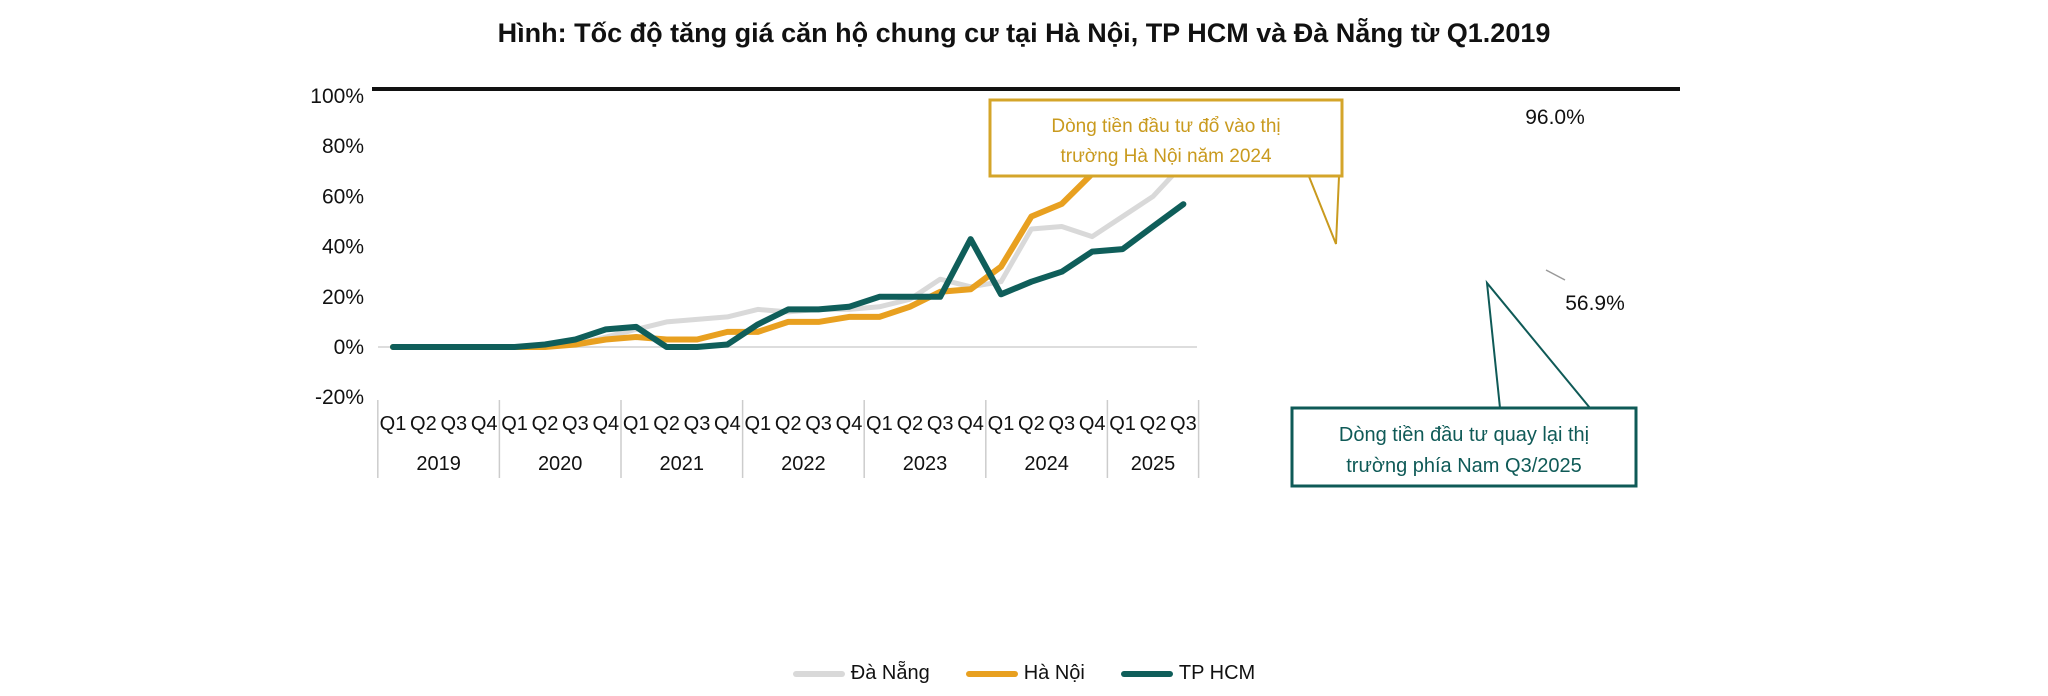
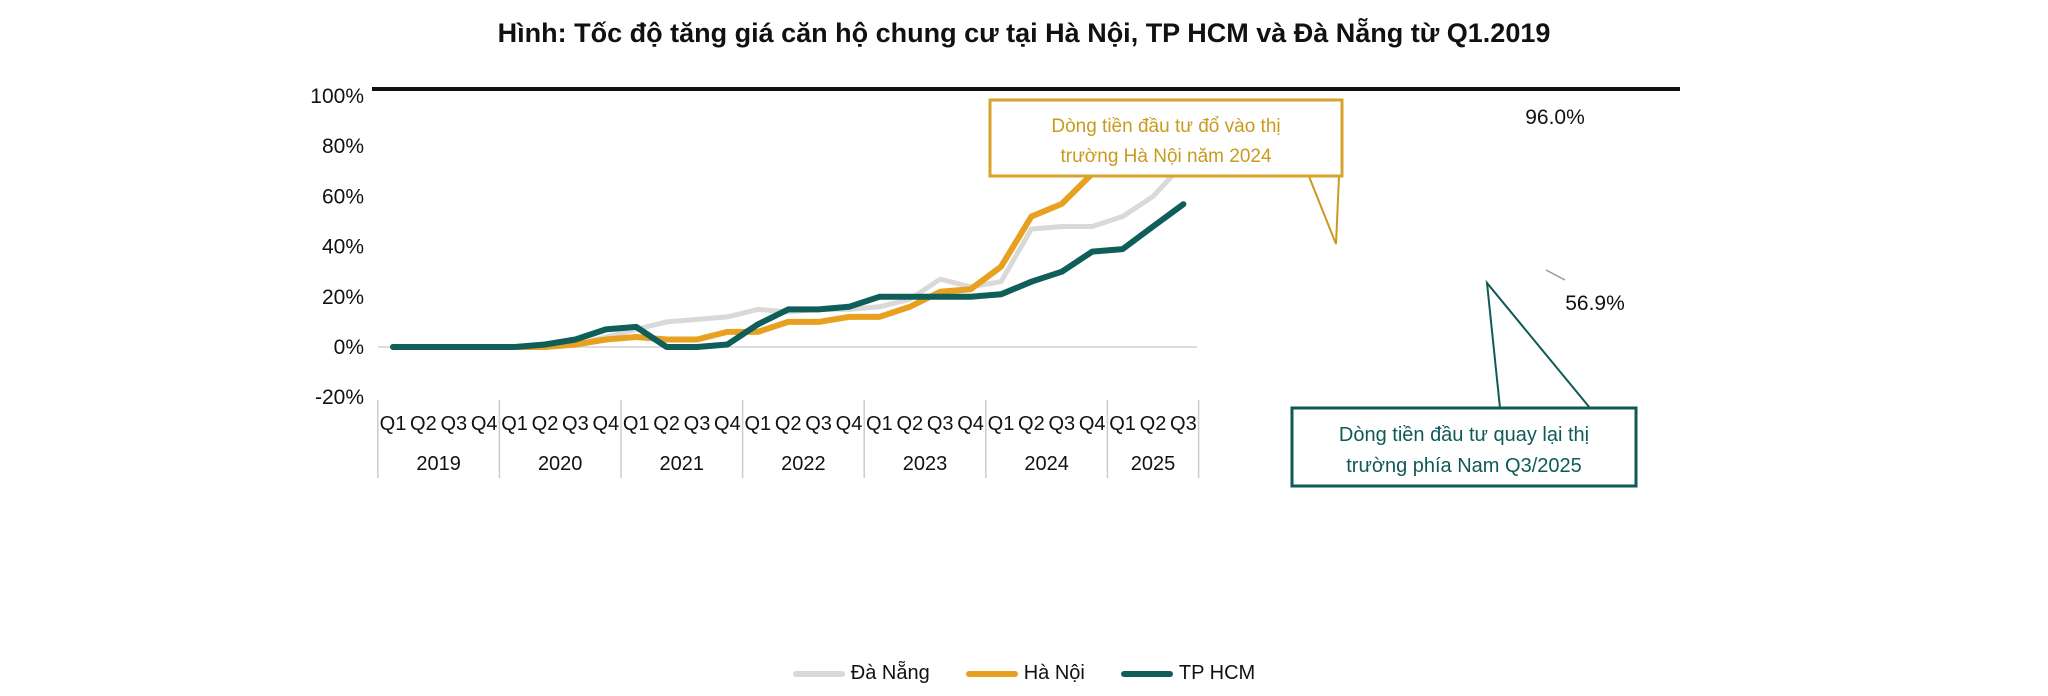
TP HCM/Q4 2023: 43% -> 20%
Đà Nẵng/Q4 2024: 44% -> 48%
